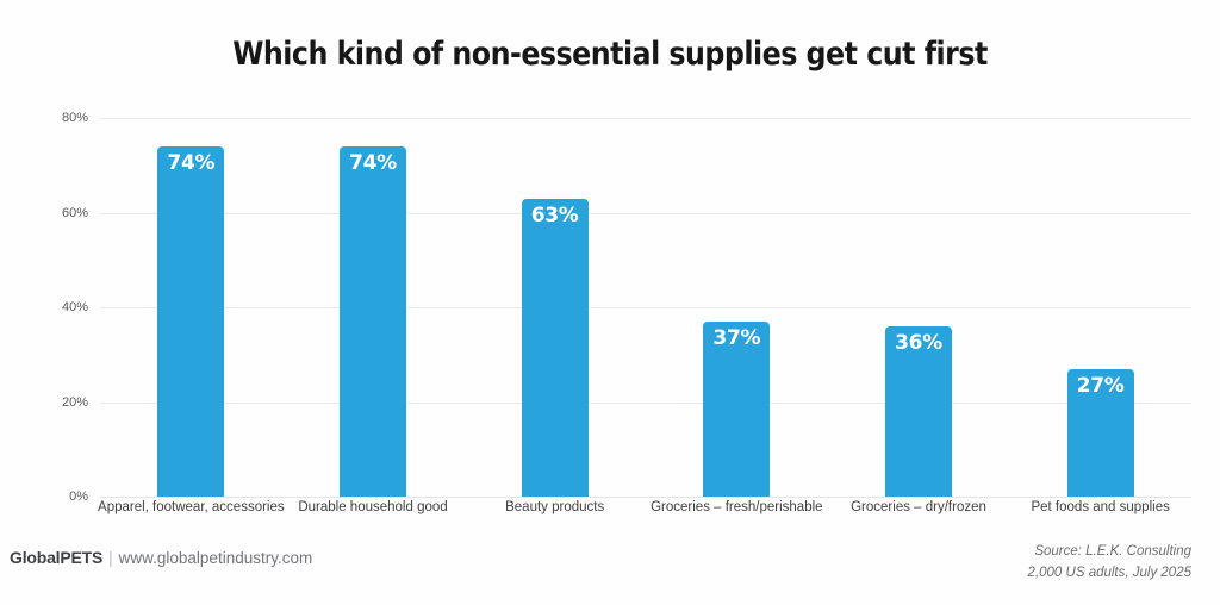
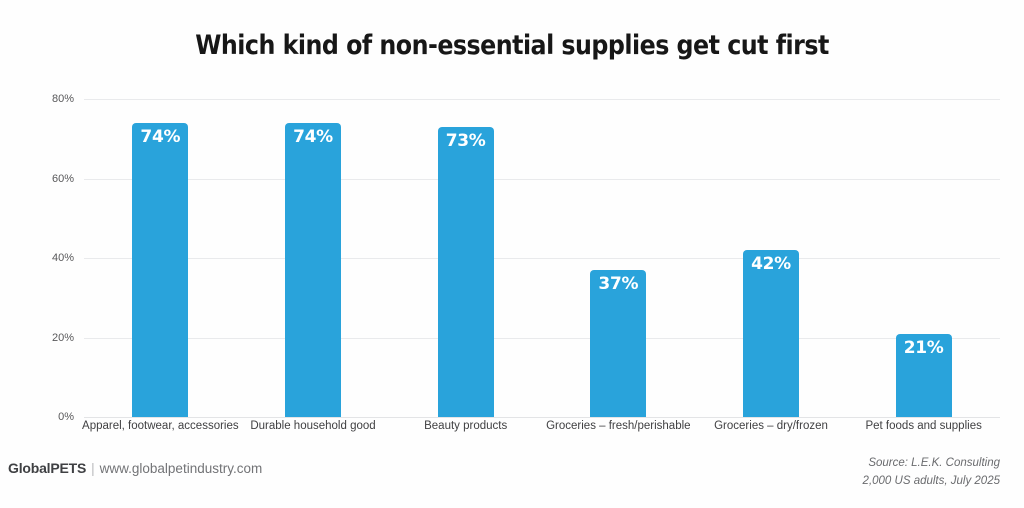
Beauty products: 63% -> 73%
Groceries – dry/frozen: 36% -> 42%
Pet foods and supplies: 27% -> 21%
